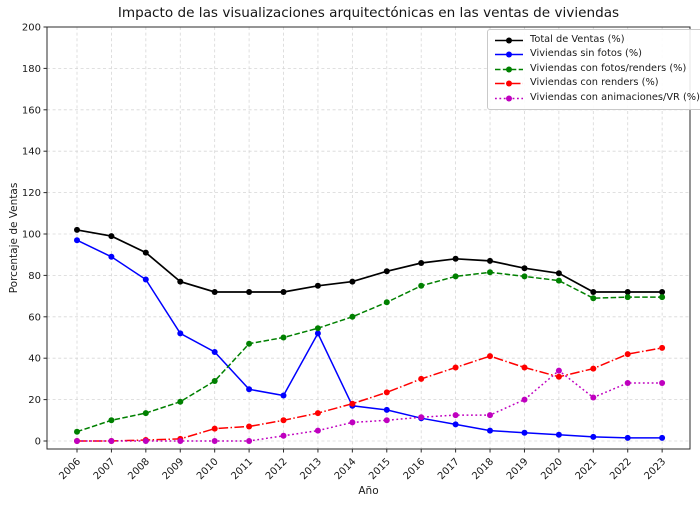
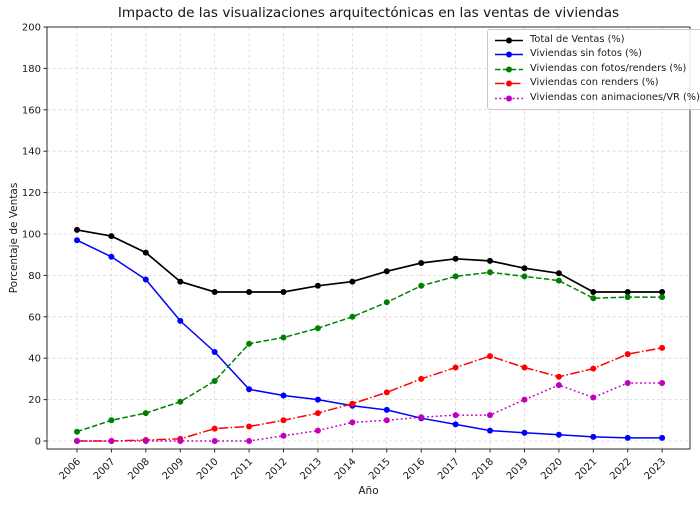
Viviendas sin fotos (%)/2009: 52 -> 58
Viviendas sin fotos (%)/2013: 52 -> 20
Viviendas con animaciones/VR (%)/2020: 34 -> 27
